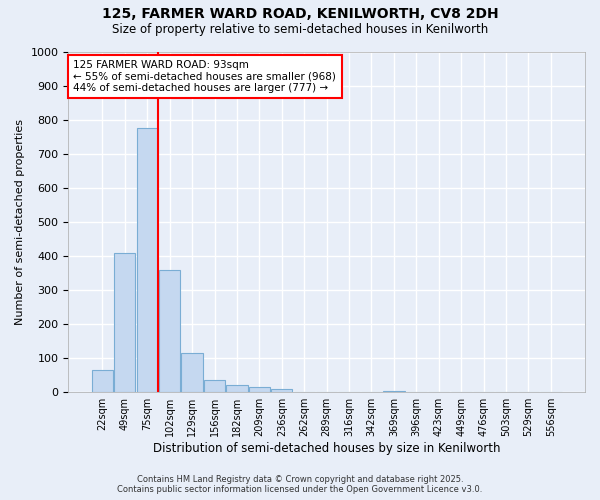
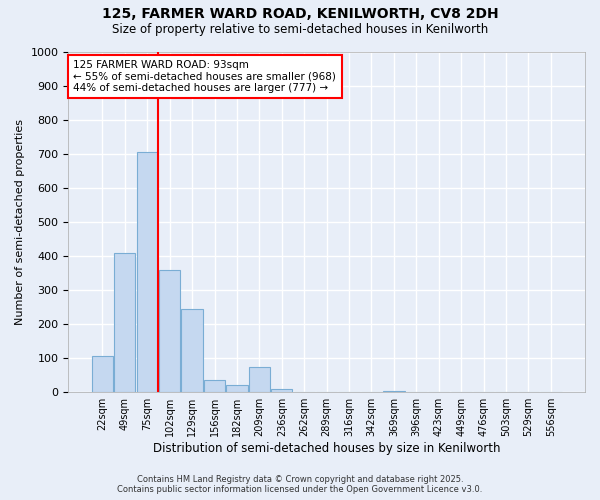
22sqm: 65 -> 105
75sqm: 775 -> 705
129sqm: 115 -> 245
209sqm: 15 -> 75
